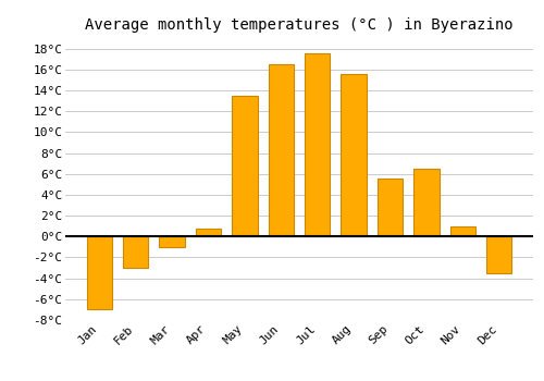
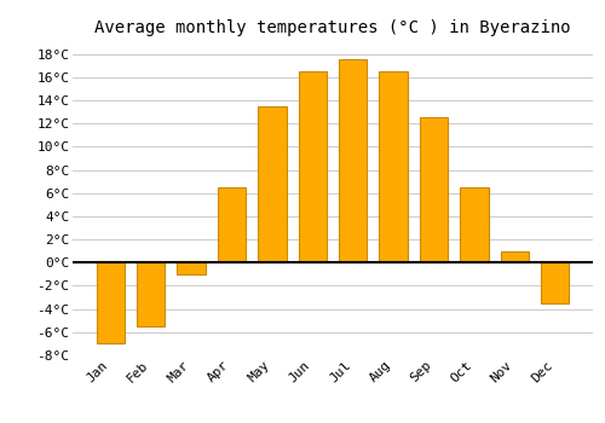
Feb: -3.0°C -> -5.5°C
Apr: 0.8°C -> 6.5°C
Aug: 15.6°C -> 16.5°C
Sep: 5.6°C -> 12.5°C
